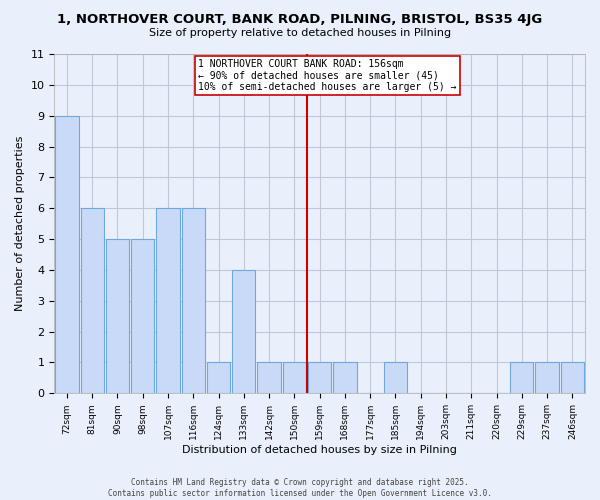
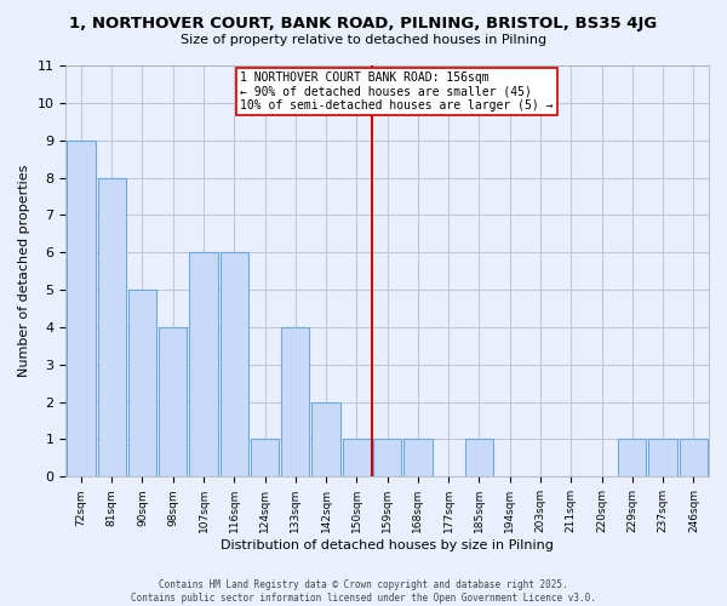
81sqm: 6 -> 8
98sqm: 5 -> 4
142sqm: 1 -> 2
